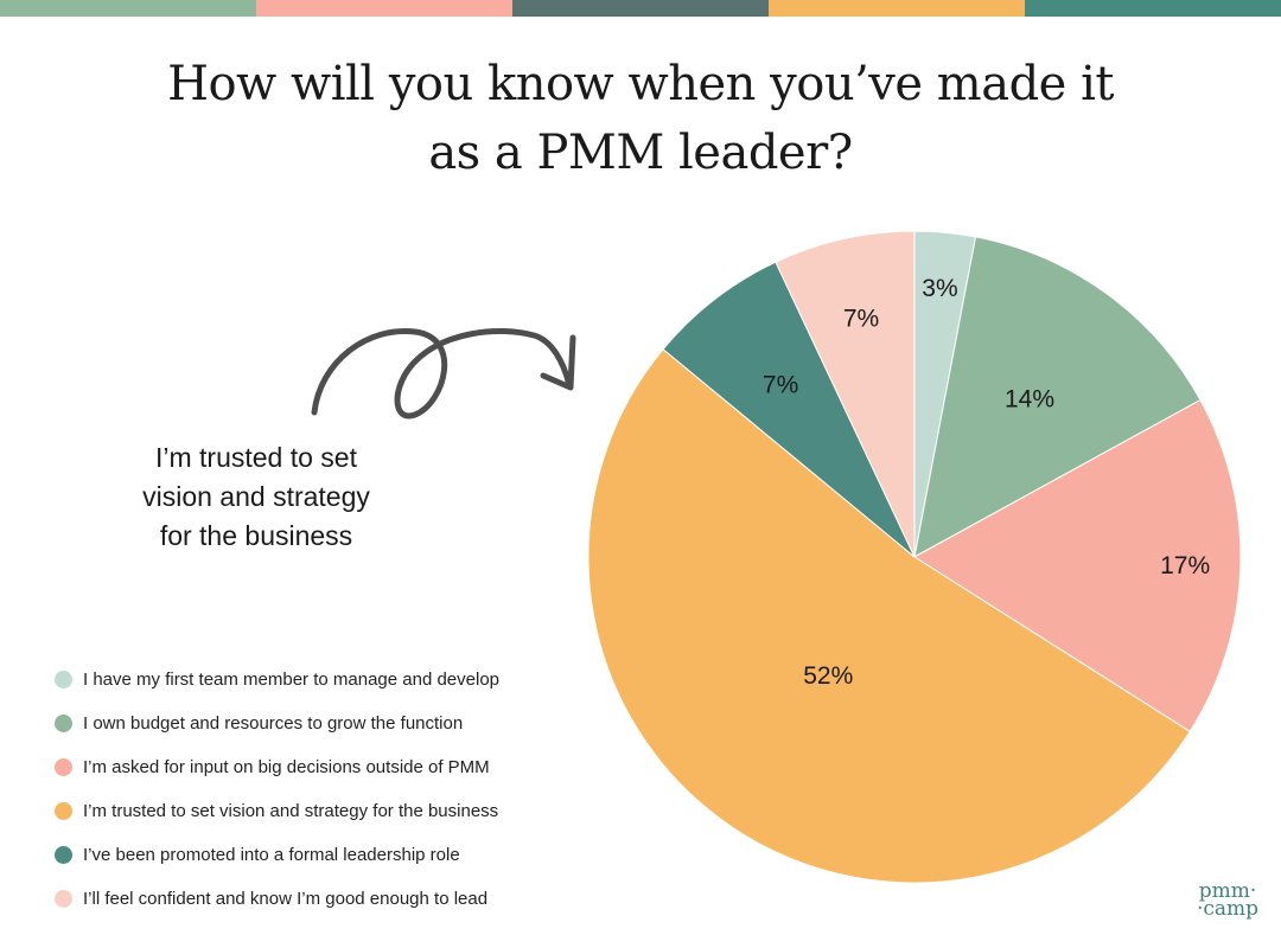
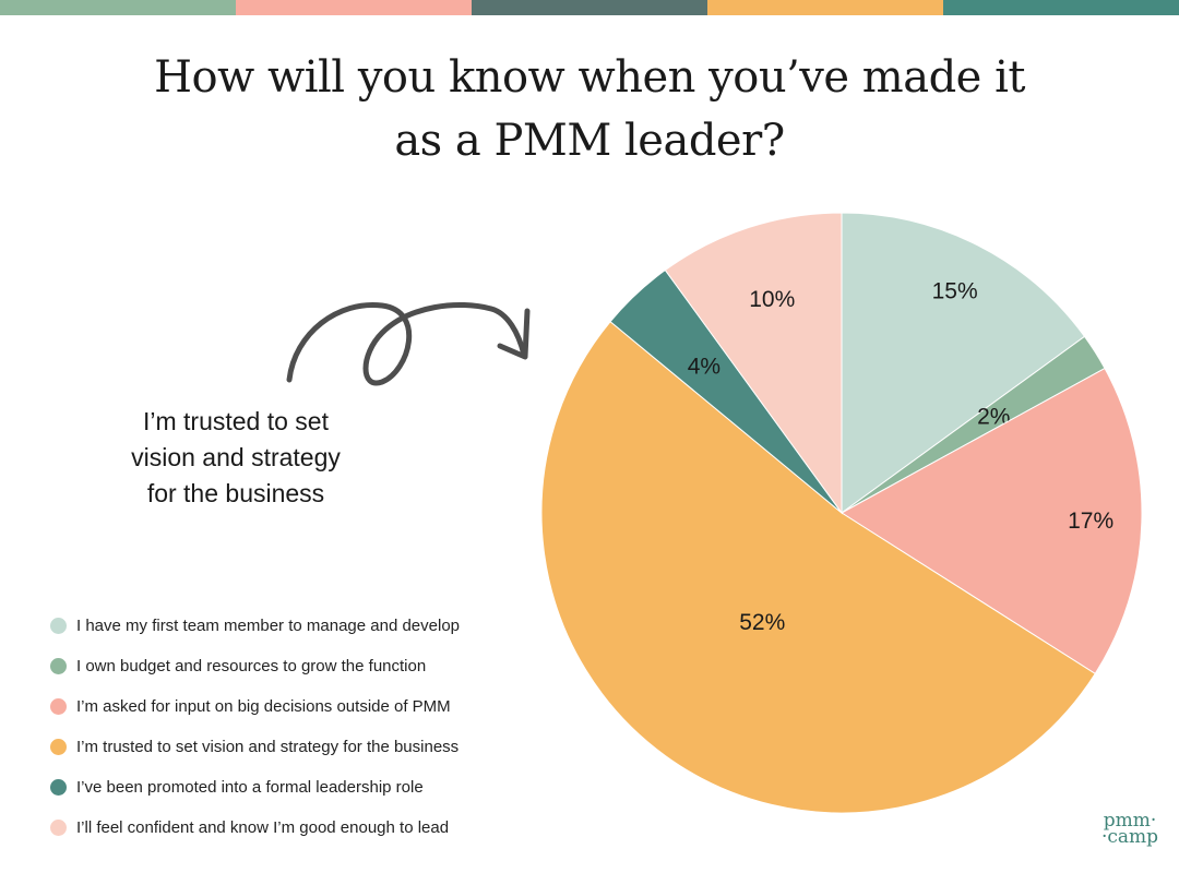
I have my first team member to manage and develop: 3% -> 15%
I own budget and resources to grow the function: 14% -> 2%
I’ve been promoted into a formal leadership role: 7% -> 4%
I’ll feel confident and know I’m good enough to lead: 7% -> 10%
